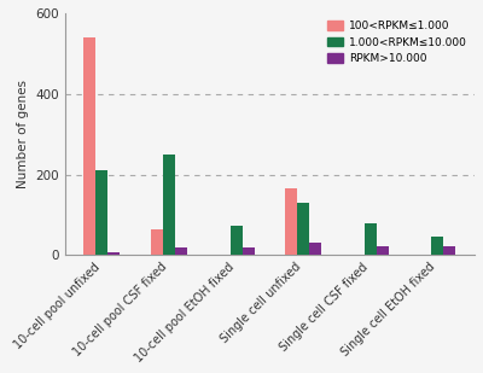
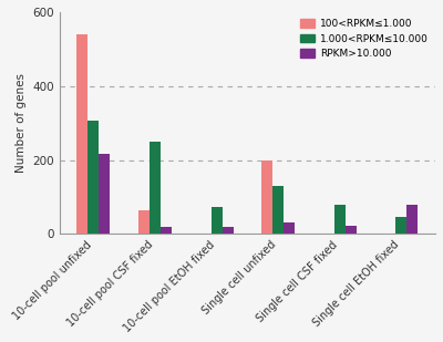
1.000<RPKM≤10.000/10-cell pool unfixed: 210 -> 305
RPKM>10.000/10-cell pool unfixed: 8 -> 215
100<RPKM≤1.000/Single cell unfixed: 165 -> 200
RPKM>10.000/Single cell EtOH fixed: 22 -> 80
